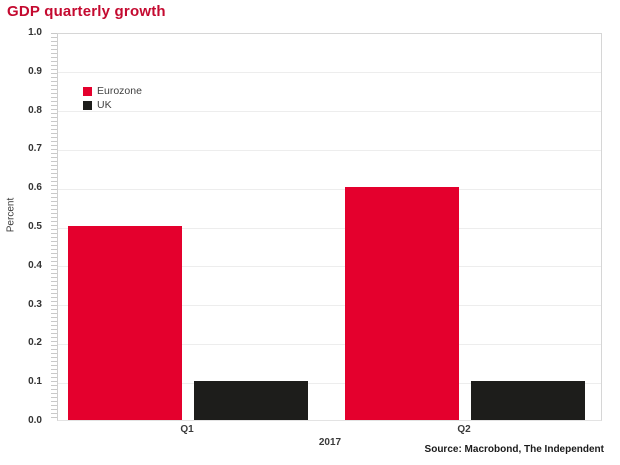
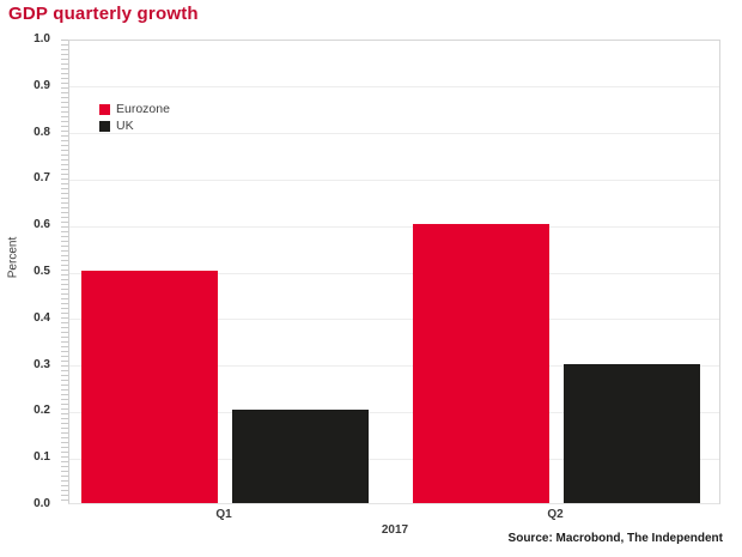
UK/Q1: 0.1 -> 0.2
UK/Q2: 0.1 -> 0.3
